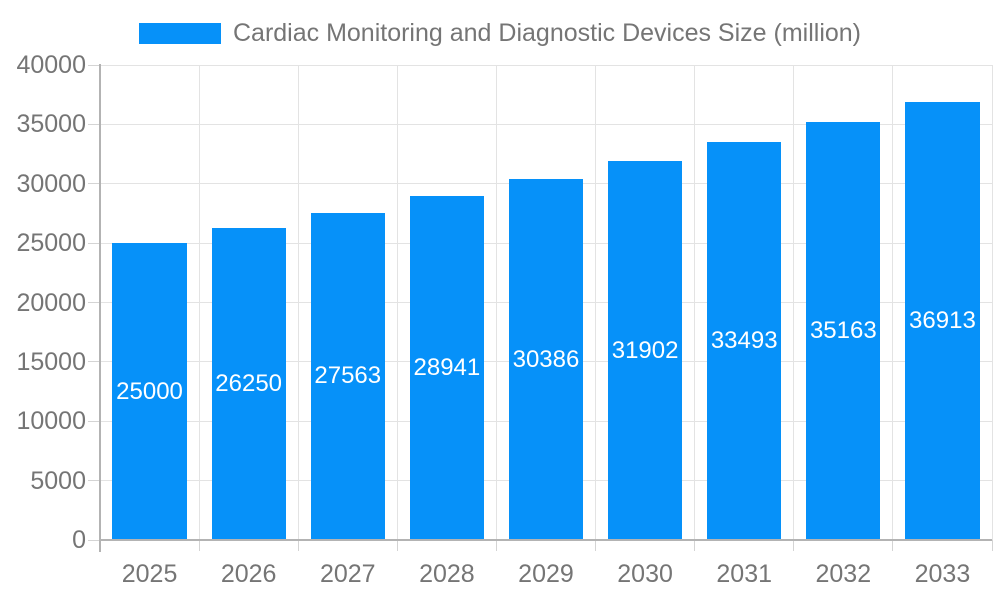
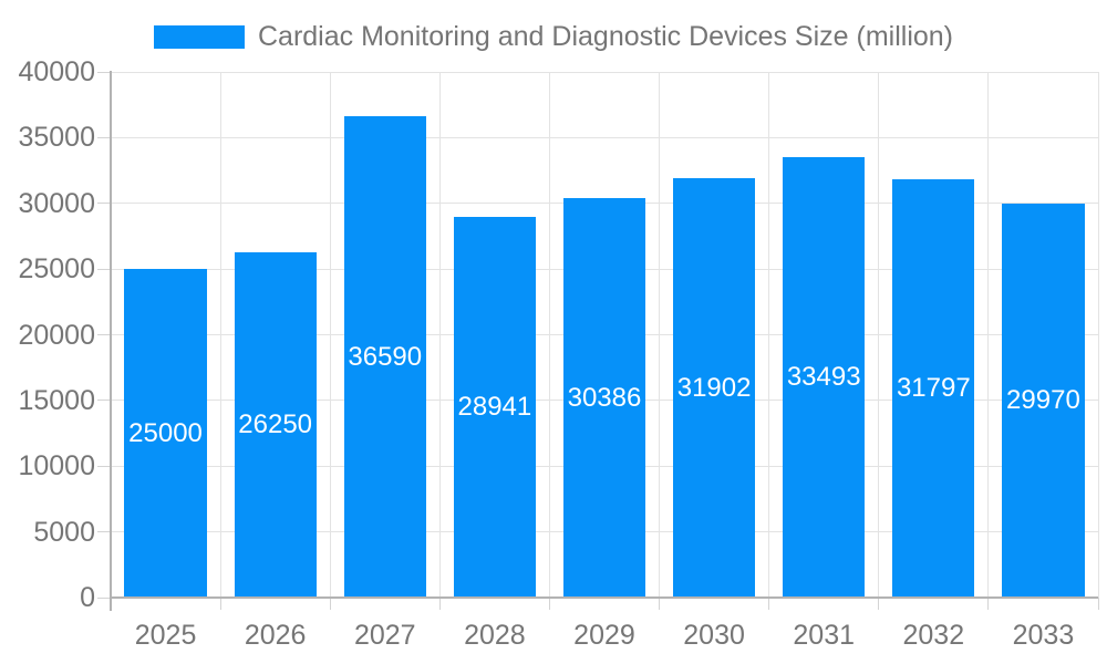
2027: 27563 -> 36590
2032: 35163 -> 31797
2033: 36913 -> 29970
